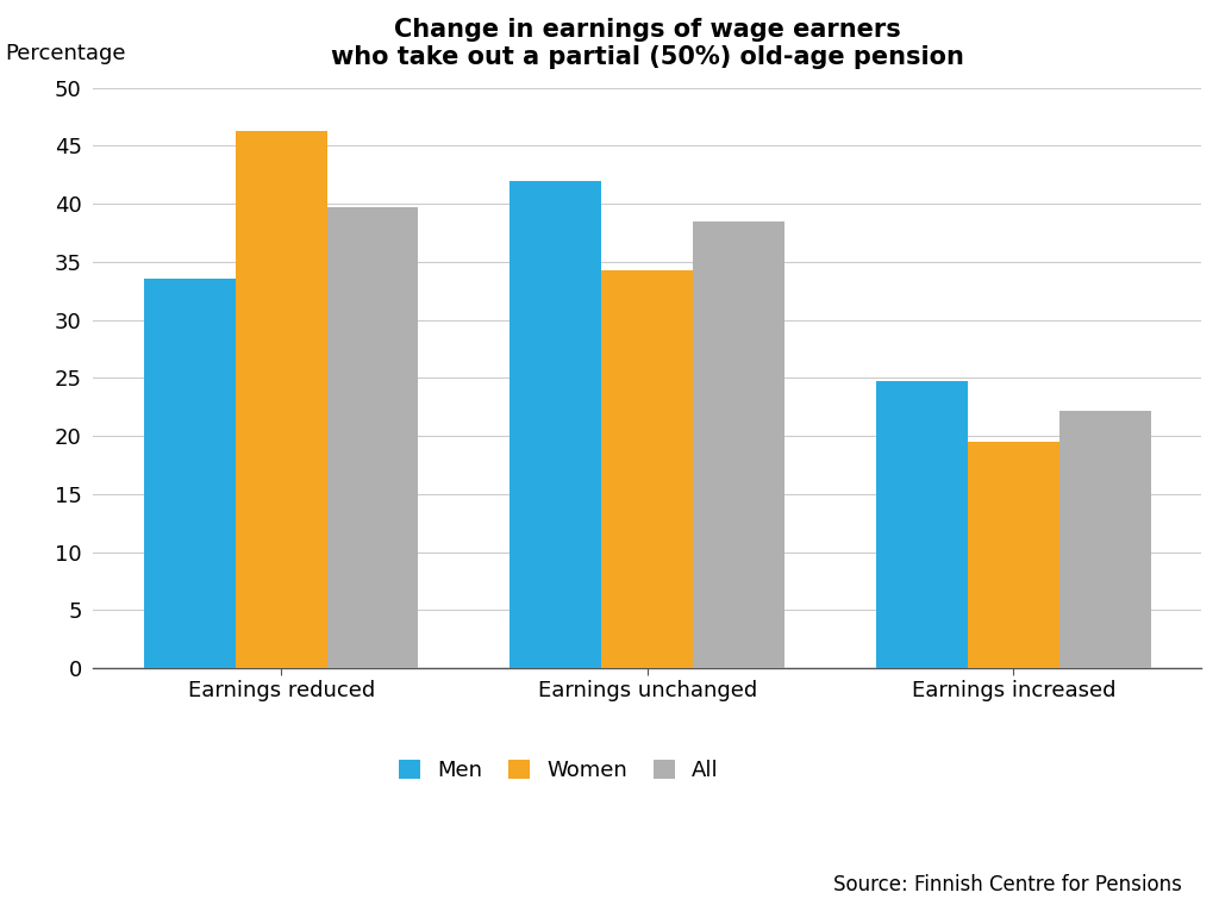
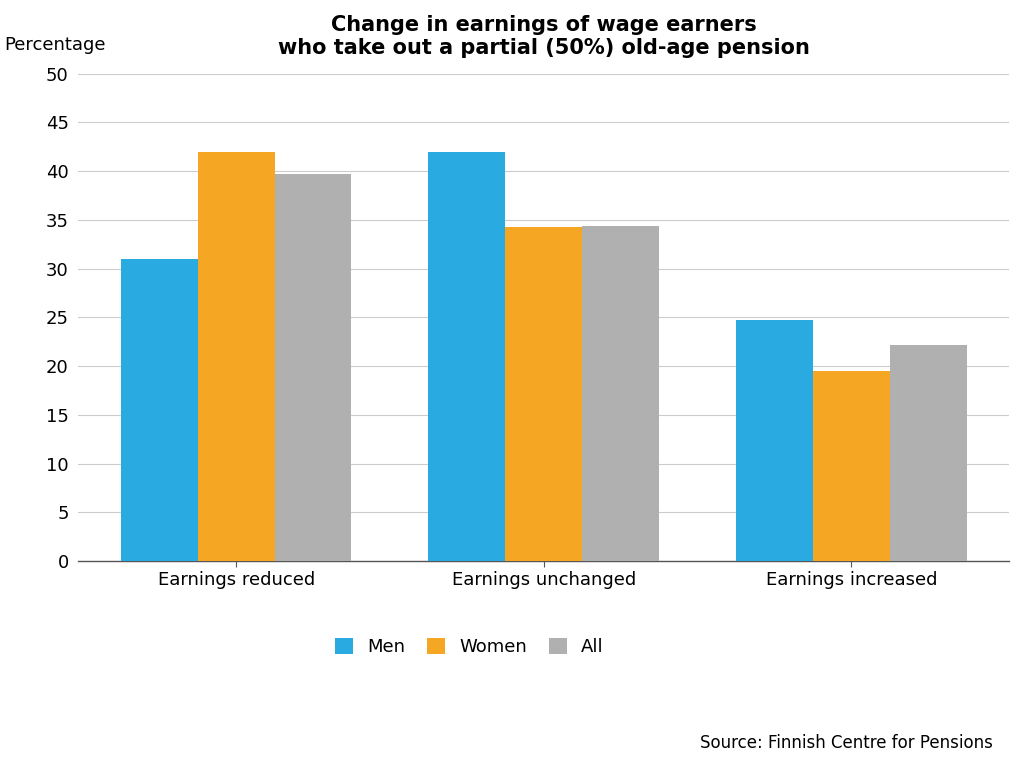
Men/Earnings reduced: 33.5 -> 31.0
Women/Earnings reduced: 46.3 -> 42.0
All/Earnings unchanged: 38.5 -> 34.4
